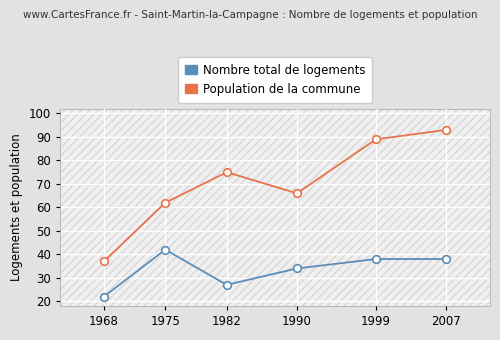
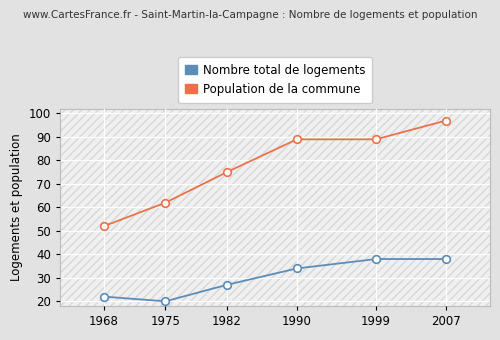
Population de la commune/1968: 37 -> 52
Nombre total de logements/1975: 42 -> 20
Population de la commune/1990: 66 -> 89
Population de la commune/2007: 93 -> 97
